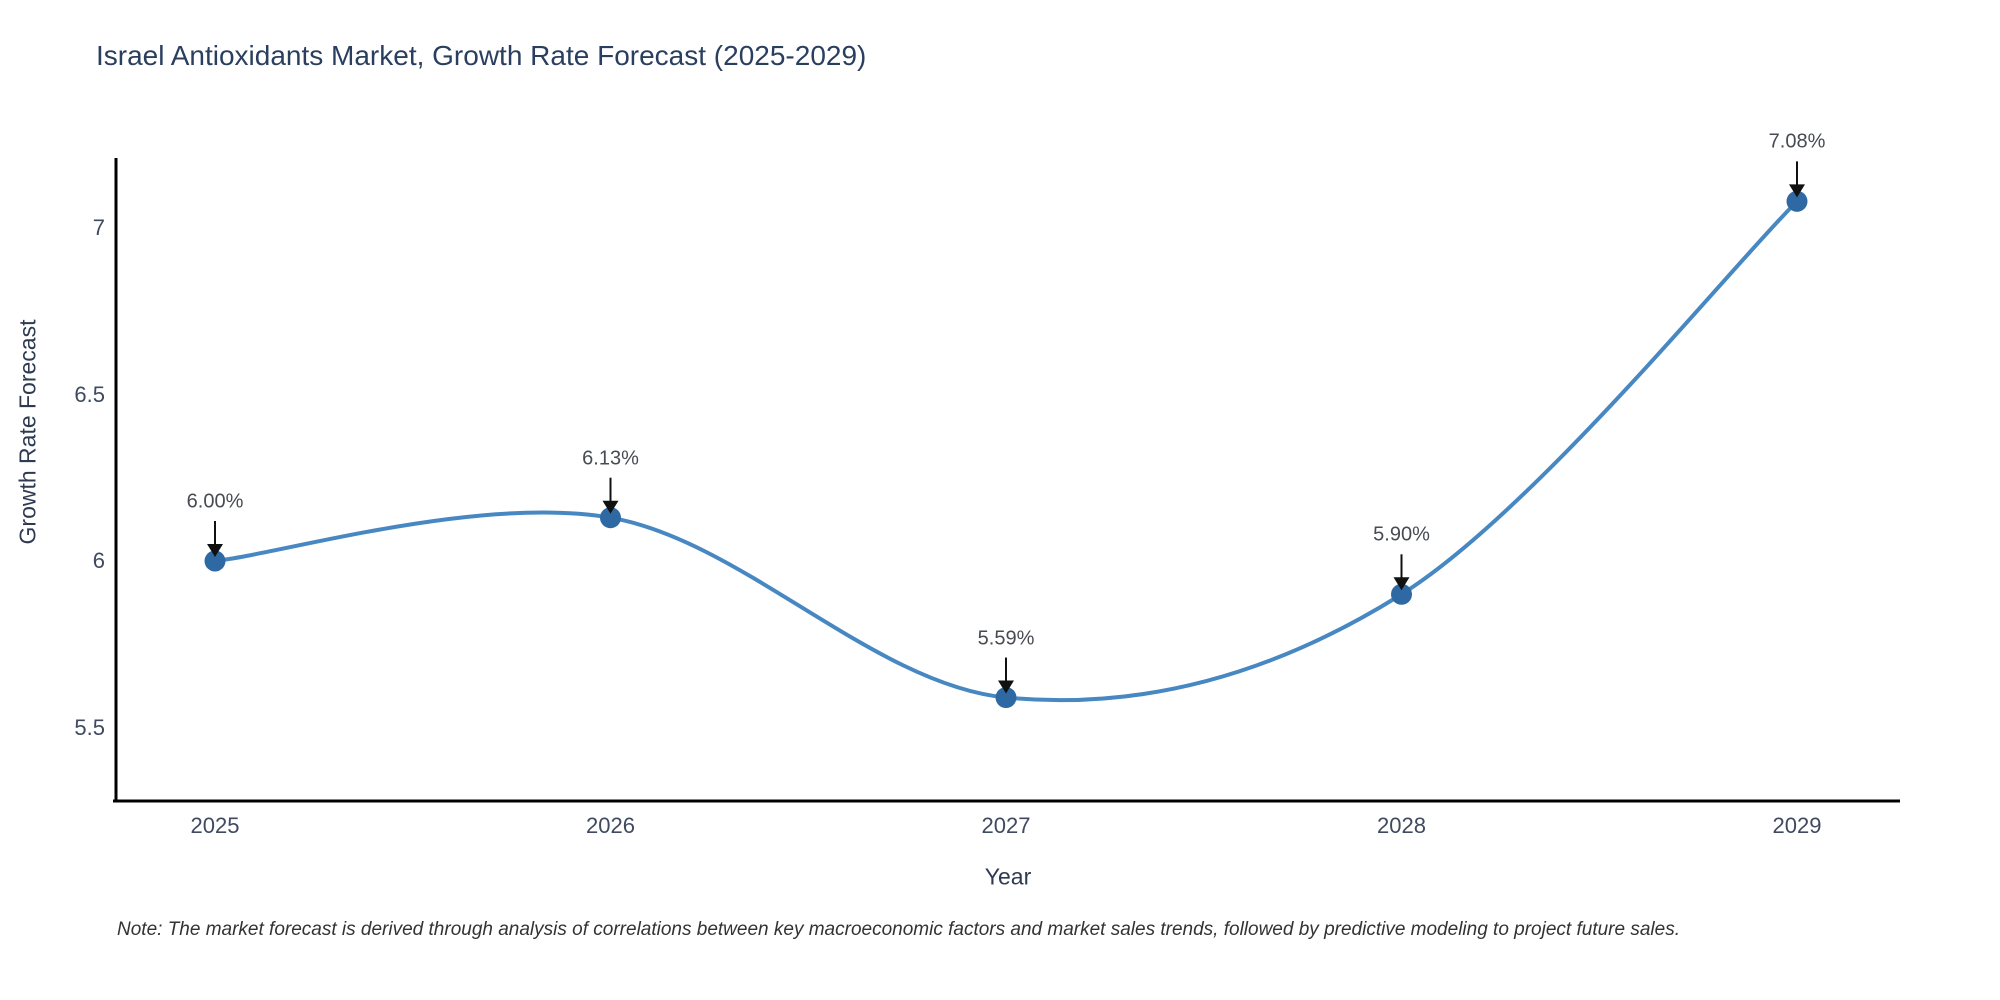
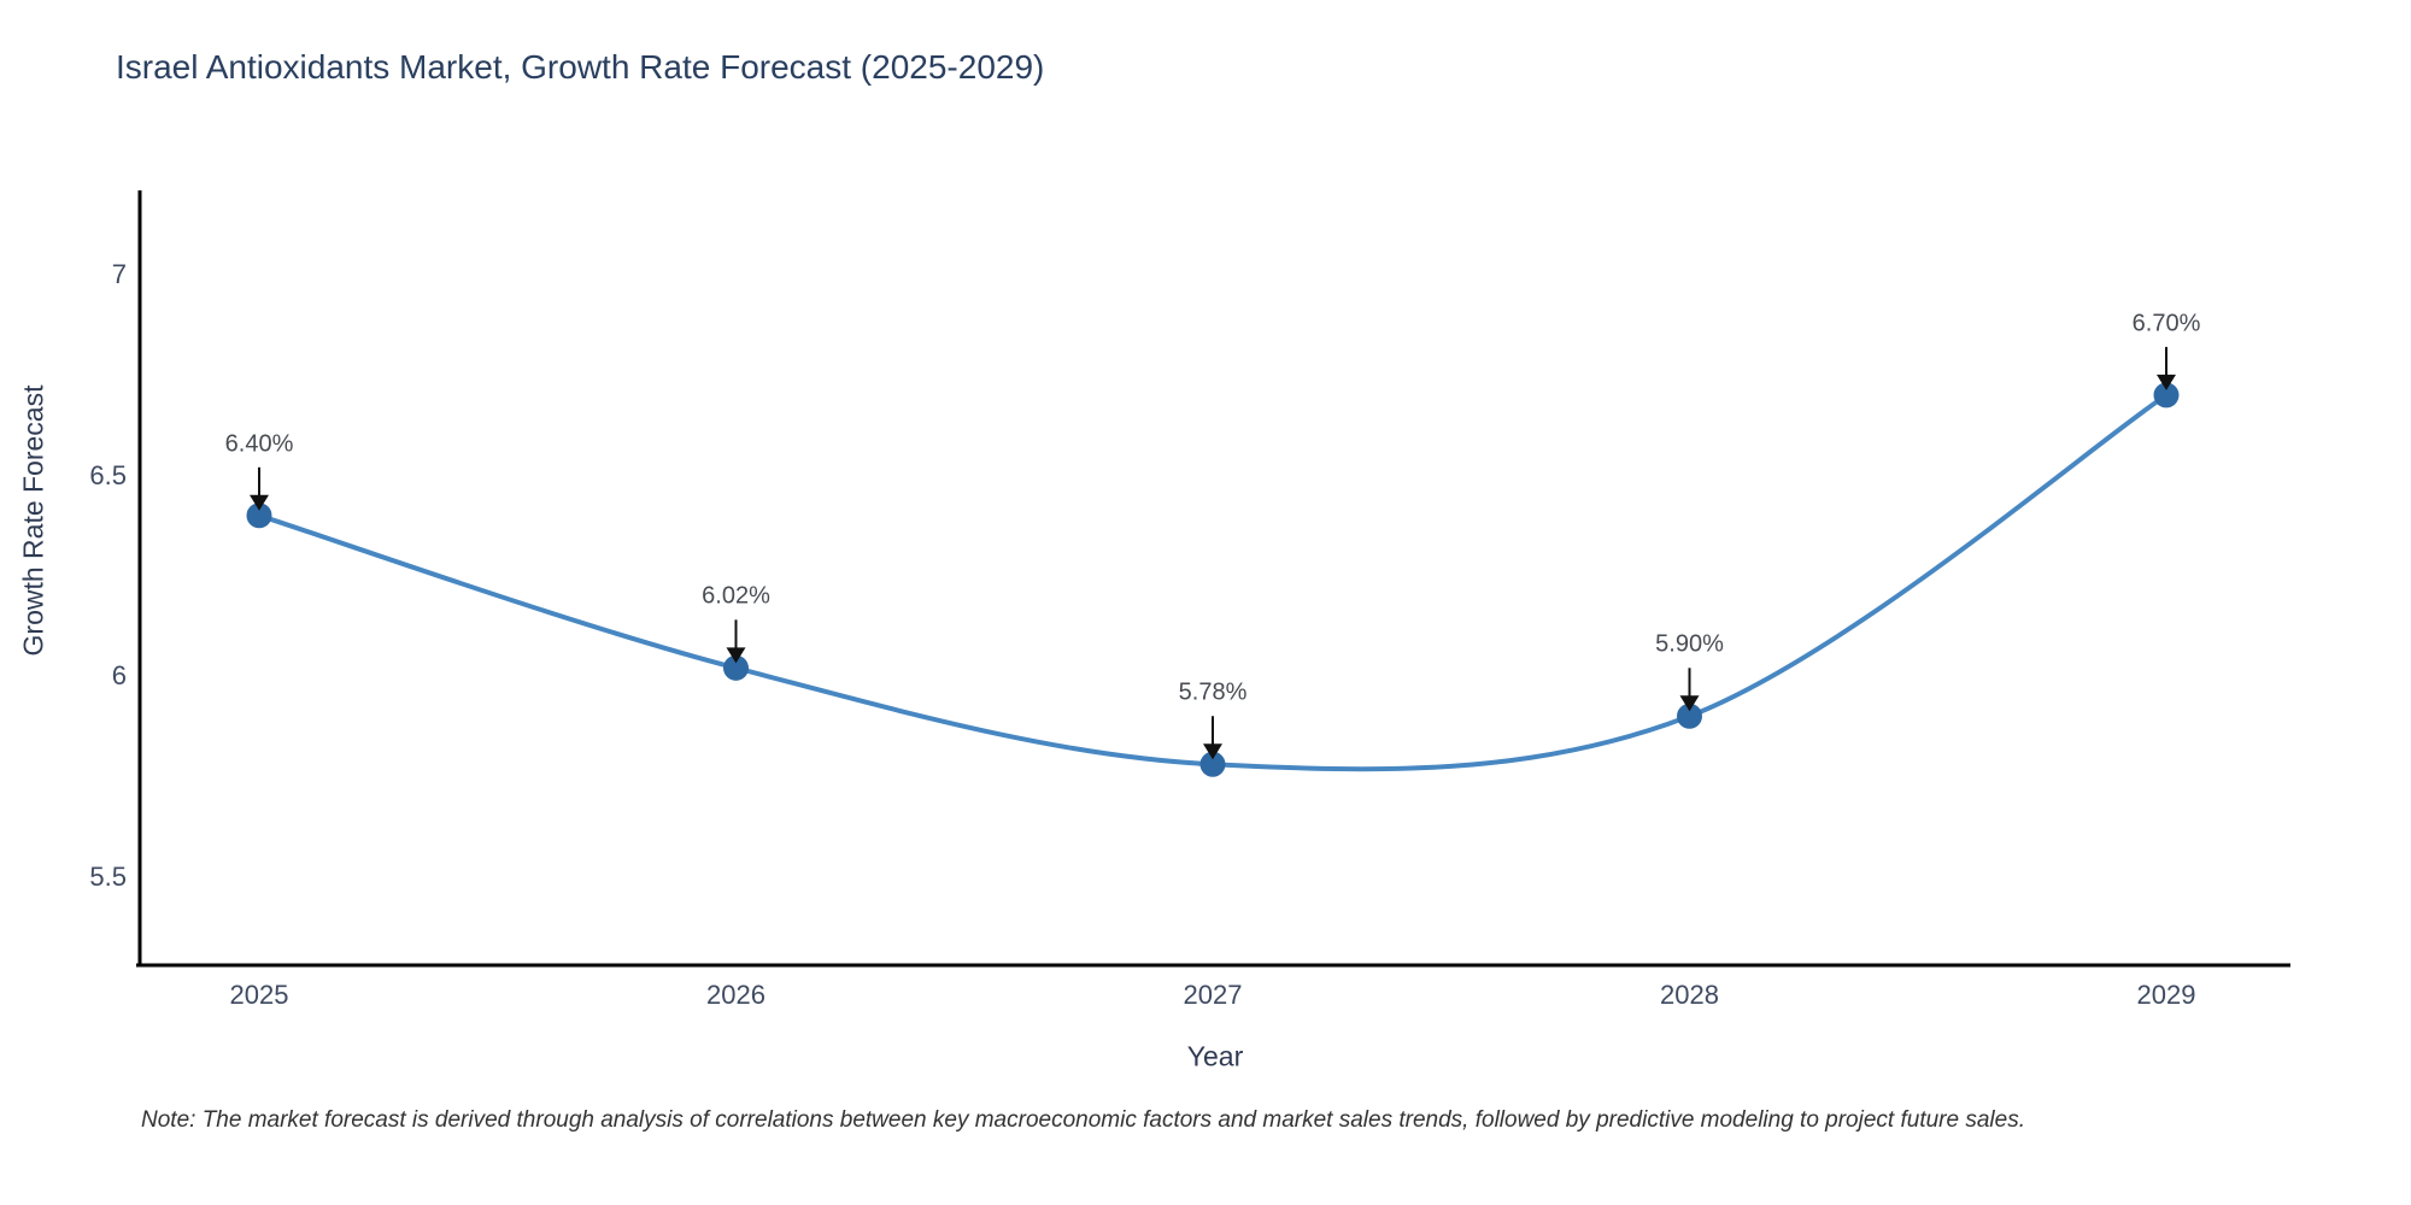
2025: 6.00% -> 6.40%
2026: 6.13% -> 6.02%
2027: 5.59% -> 5.78%
2029: 7.08% -> 6.70%
